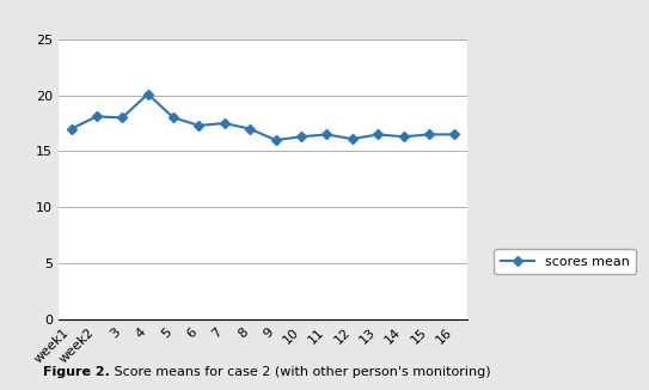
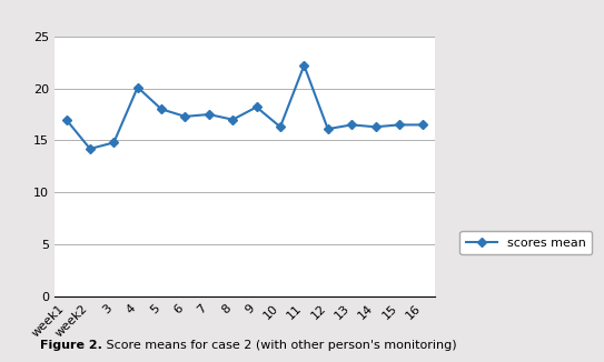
week2: 18.1 -> 14.2
3: 18.0 -> 14.8
9: 16.0 -> 18.2
11: 16.5 -> 22.2
